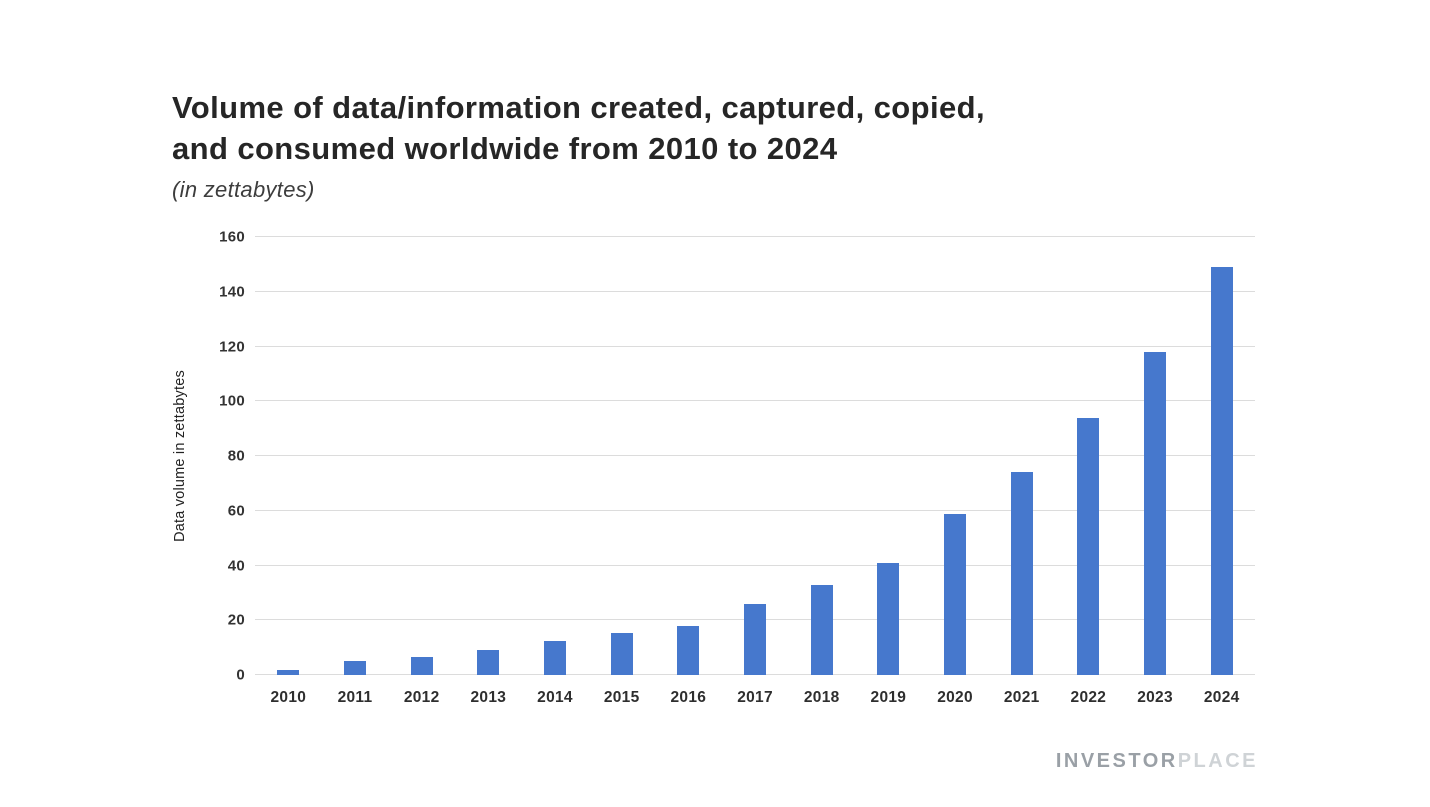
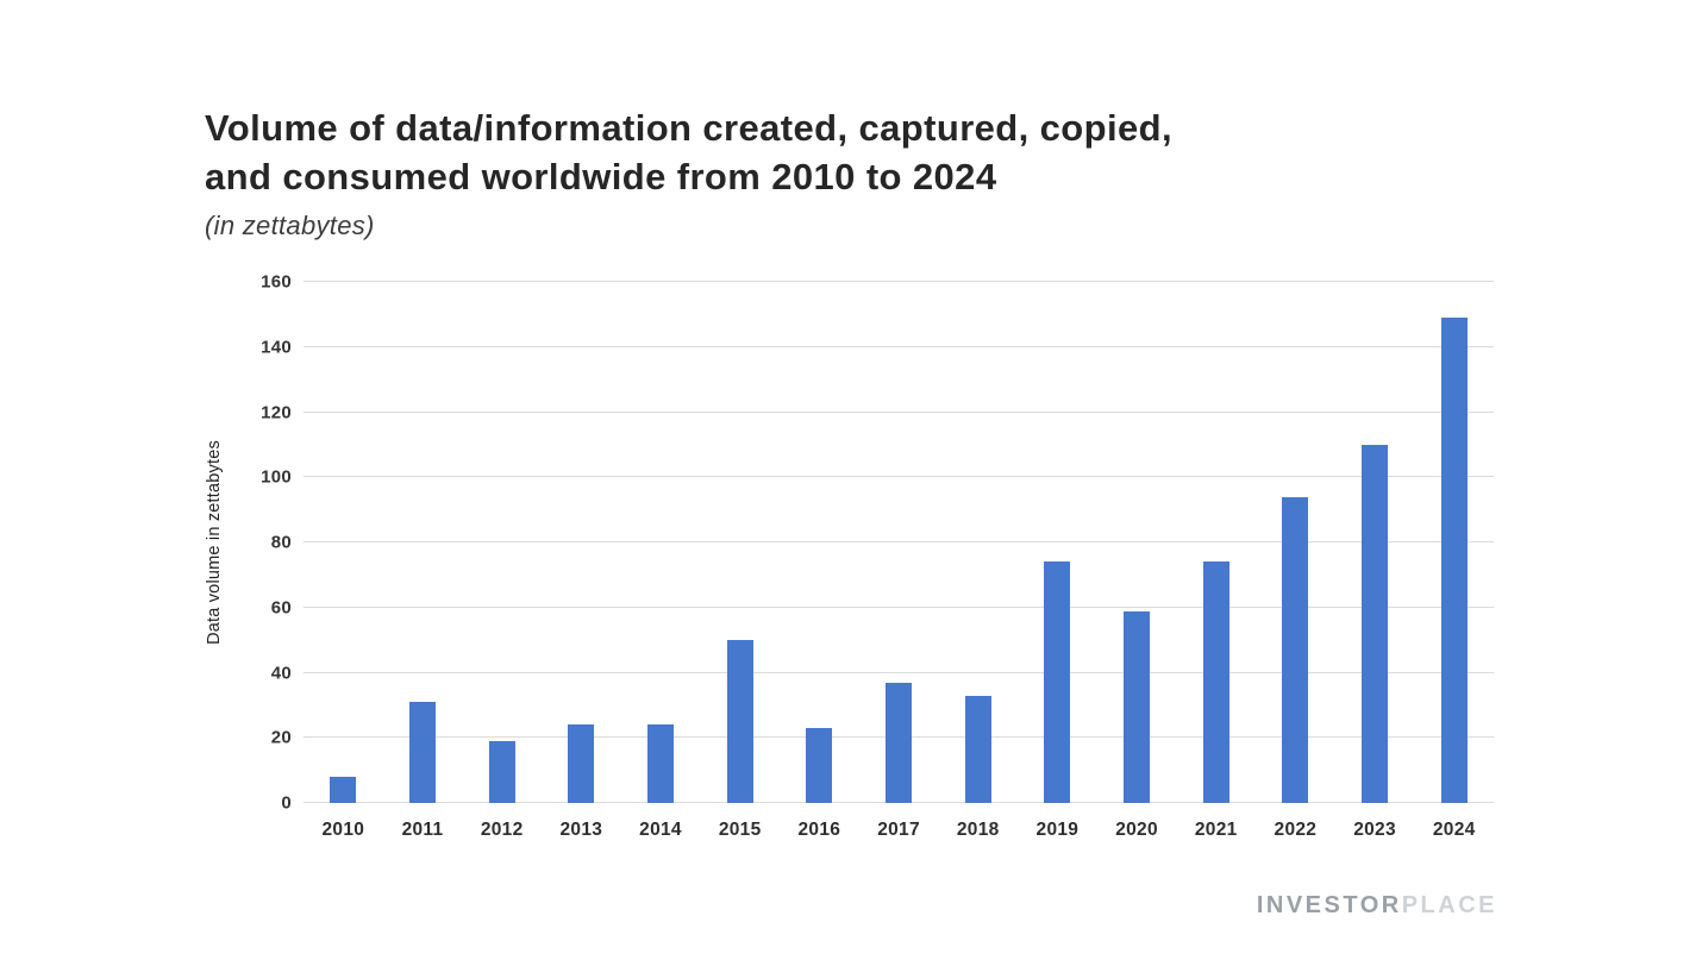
2010: 2 -> 8
2011: 5 -> 31
2012: 6 -> 19
2013: 9 -> 24
2014: 12 -> 24
2015: 16 -> 50
2016: 18 -> 23
2017: 26 -> 37
2019: 41 -> 74
2023: 118 -> 110
